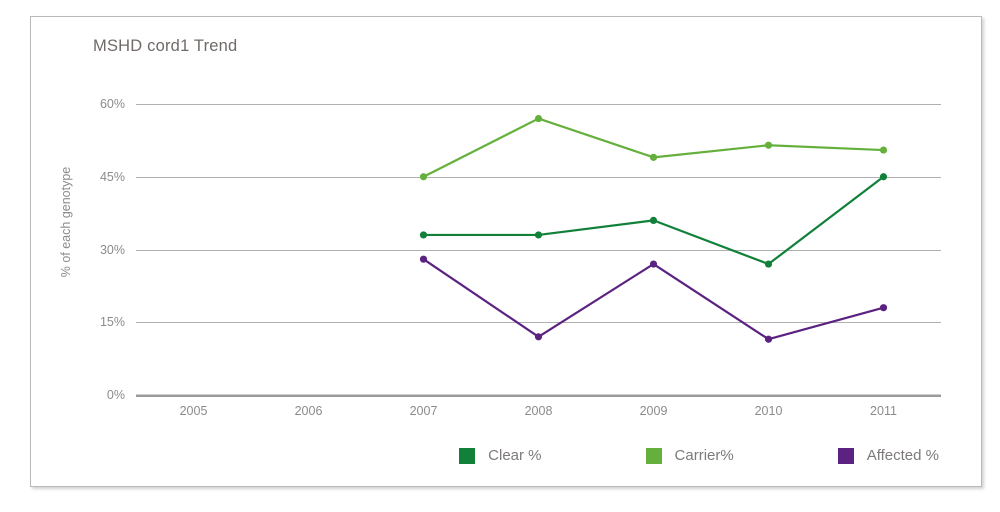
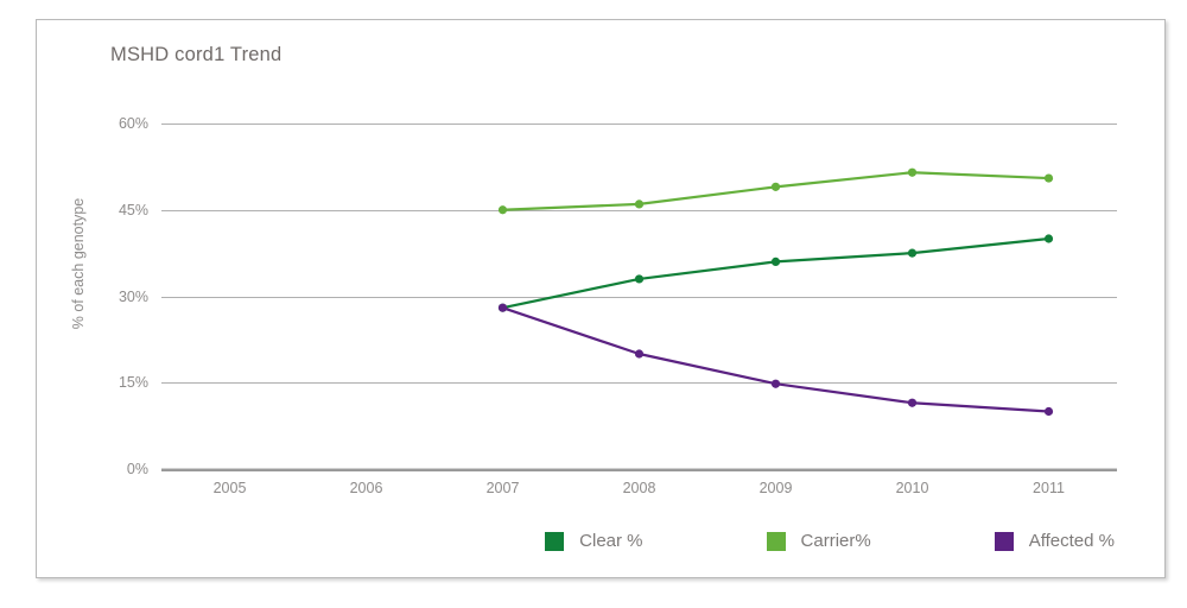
Clear %/2007: 33% -> 28%
Carrier%/2008: 57% -> 46%
Affected %/2008: 12% -> 20%
Affected %/2009: 27% -> 15%
Clear %/2010: 27% -> 38%
Clear %/2011: 45% -> 40%
Affected %/2011: 18% -> 10%
